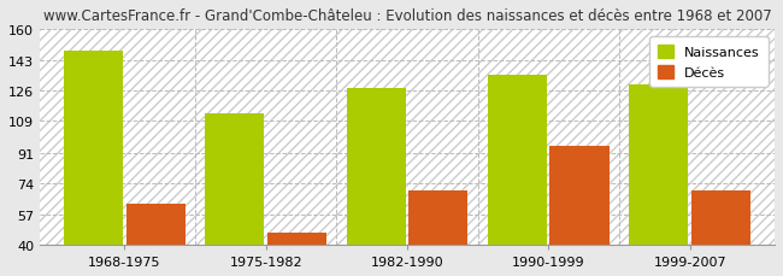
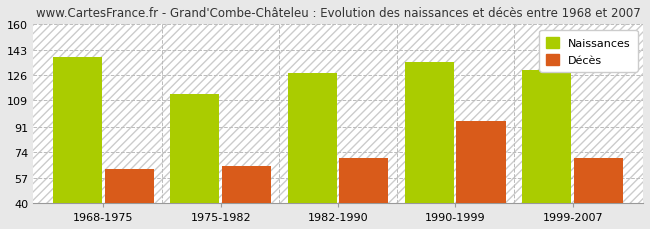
Naissances/1968-1975: 148 -> 138
Décès/1975-1982: 47 -> 65
